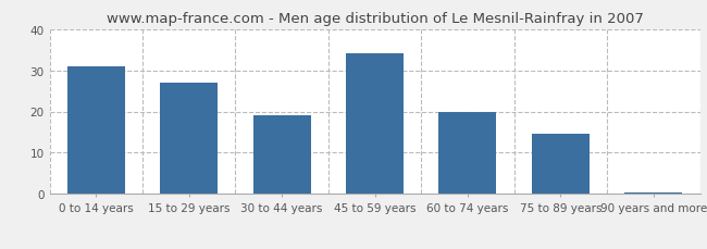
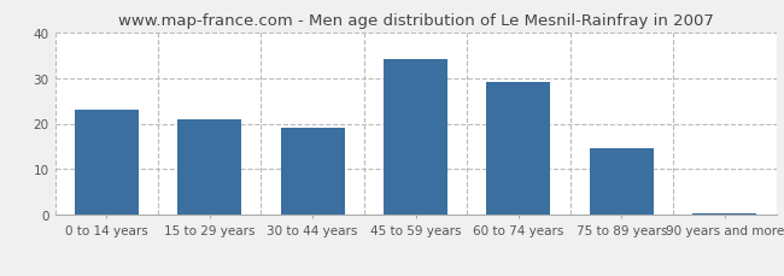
0 to 14 years: 31.0 -> 23.0
15 to 29 years: 27.0 -> 21.0
60 to 74 years: 20.0 -> 29.0
